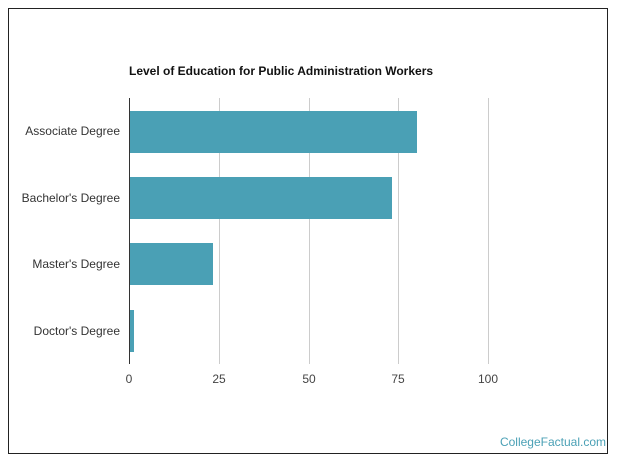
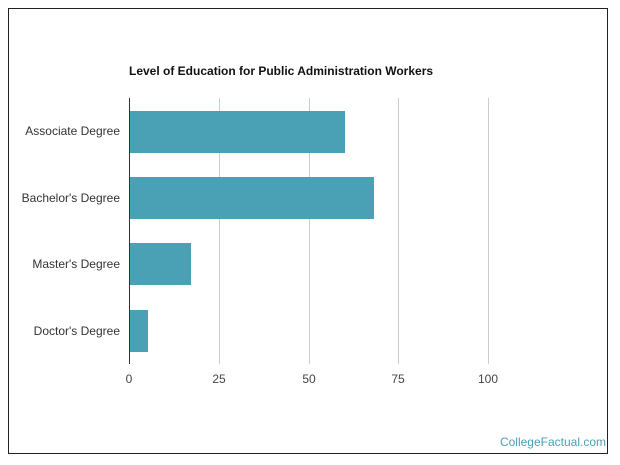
Associate Degree: 80 -> 60
Bachelor's Degree: 73 -> 68
Master's Degree: 23 -> 17
Doctor's Degree: 1 -> 5
